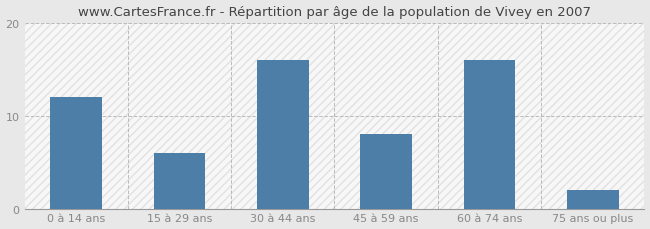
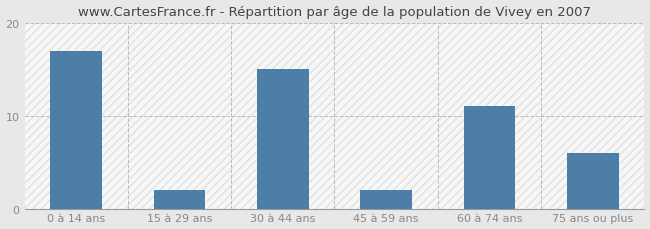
0 à 14 ans: 12 -> 17
15 à 29 ans: 6 -> 2
30 à 44 ans: 16 -> 15
45 à 59 ans: 8 -> 2
60 à 74 ans: 16 -> 11
75 ans ou plus: 2 -> 6
